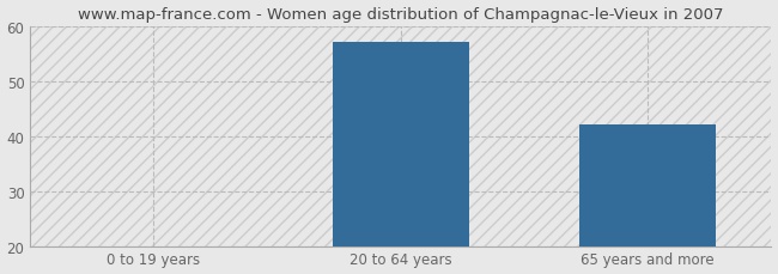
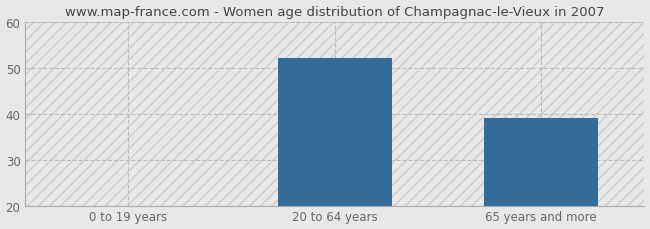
20 to 64 years: 57 -> 52
65 years and more: 42 -> 39
